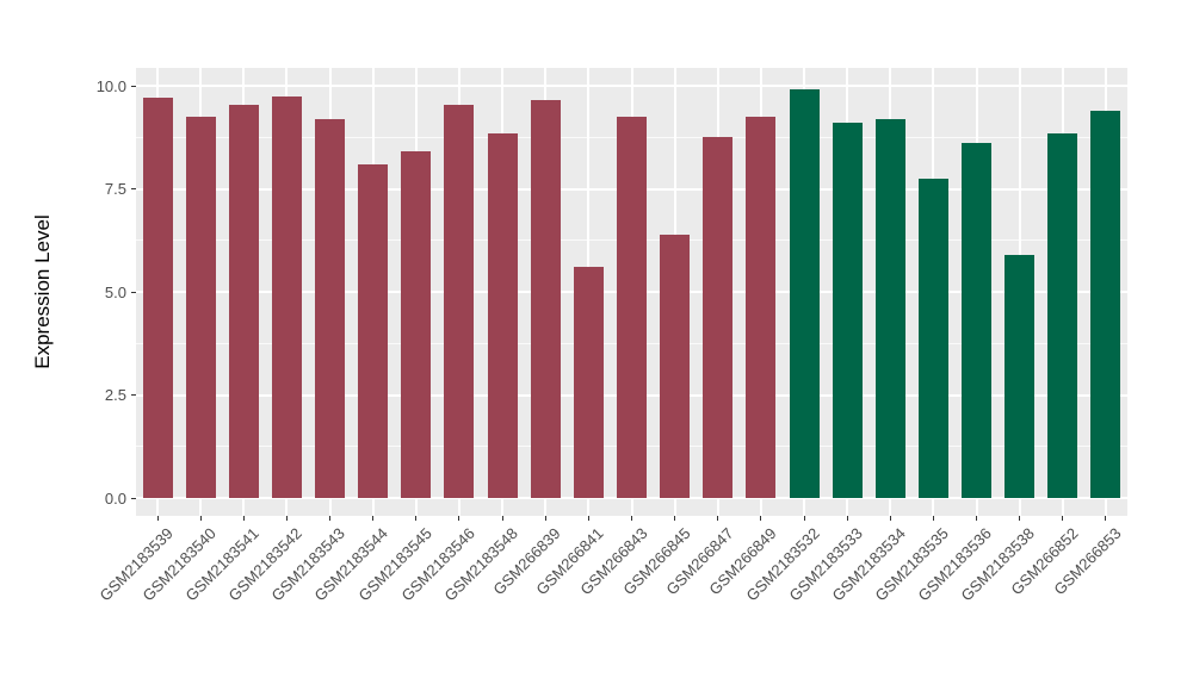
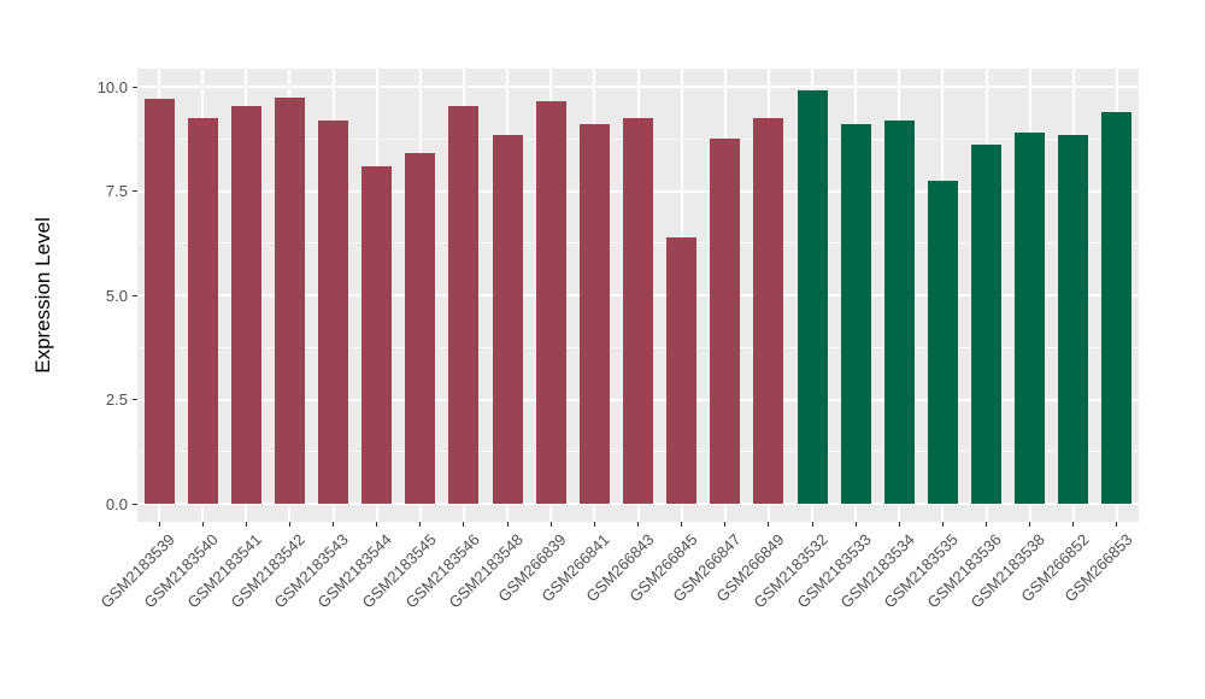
GSM266841: 5.6 -> 9.1
GSM2183538: 5.9 -> 8.9
